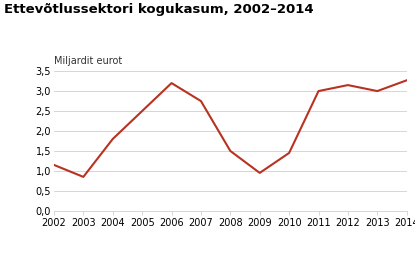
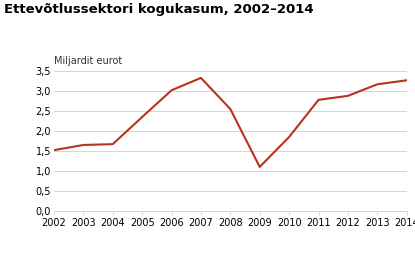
2002: 1,15 -> 1,52
2003: 0,85 -> 1,65
2004: 1,80 -> 1,67
2005: 2,50 -> 2,35
2006: 3,20 -> 3,02
2007: 2,75 -> 3,33
2008: 1,50 -> 2,55
2009: 0,95 -> 1,10
2010: 1,45 -> 1,85
2011: 3,00 -> 2,78
2012: 3,15 -> 2,88
2013: 3,00 -> 3,17
